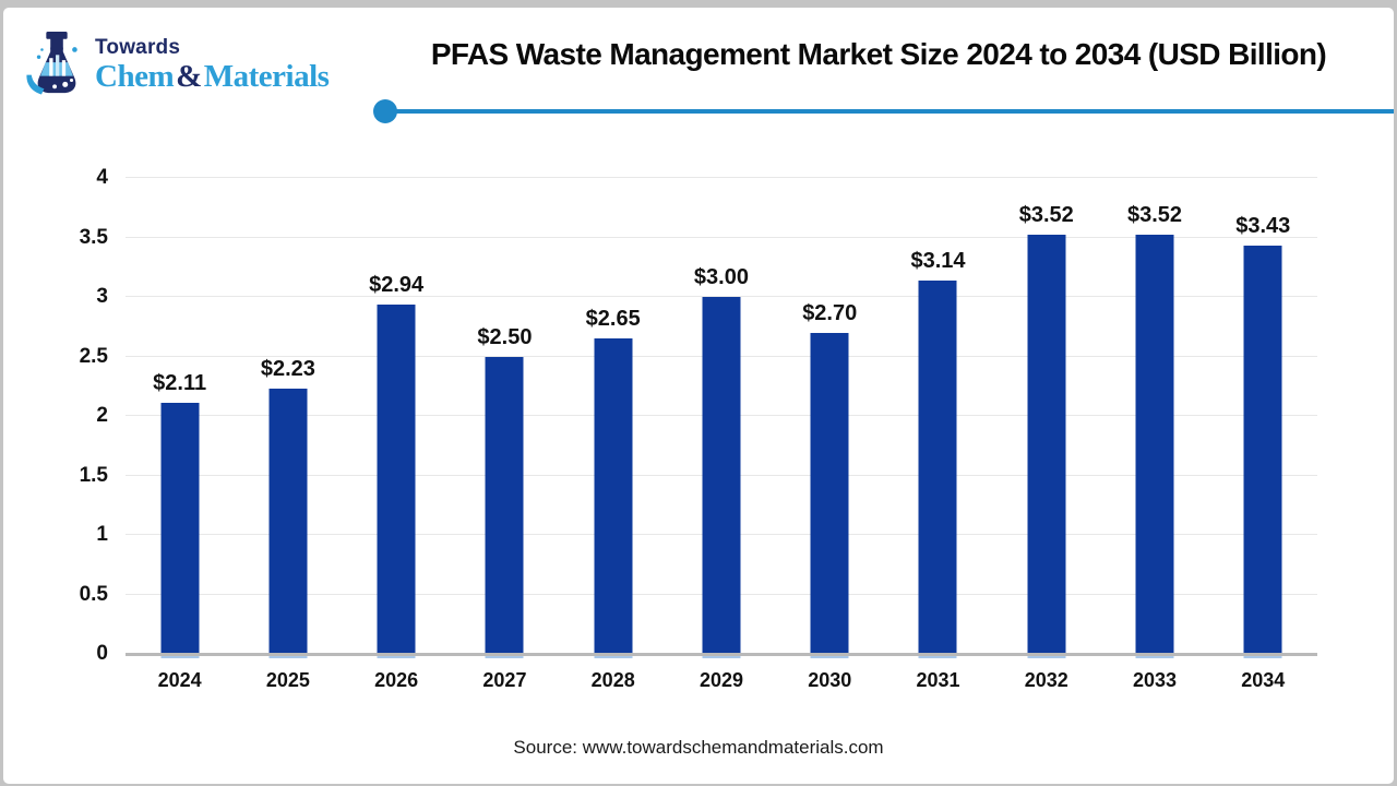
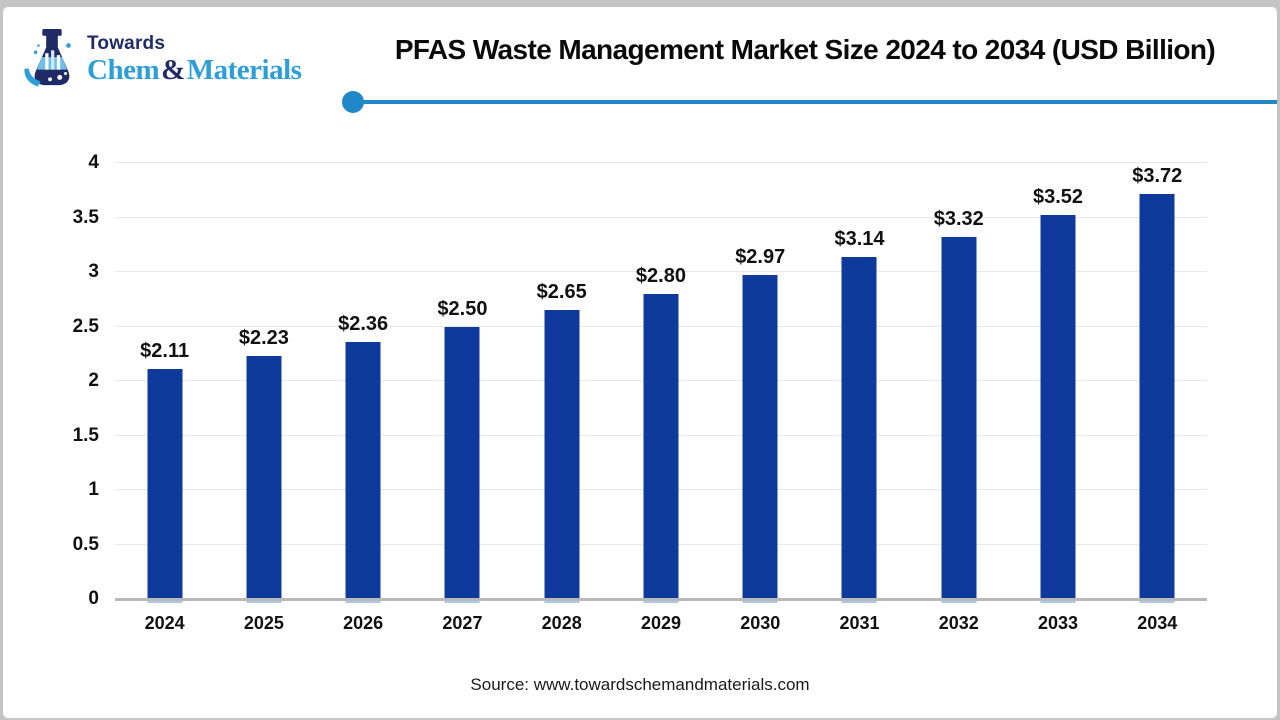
2026: $2.94 -> $2.36
2029: $3.00 -> $2.80
2030: $2.70 -> $2.97
2032: $3.52 -> $3.32
2034: $3.43 -> $3.72
